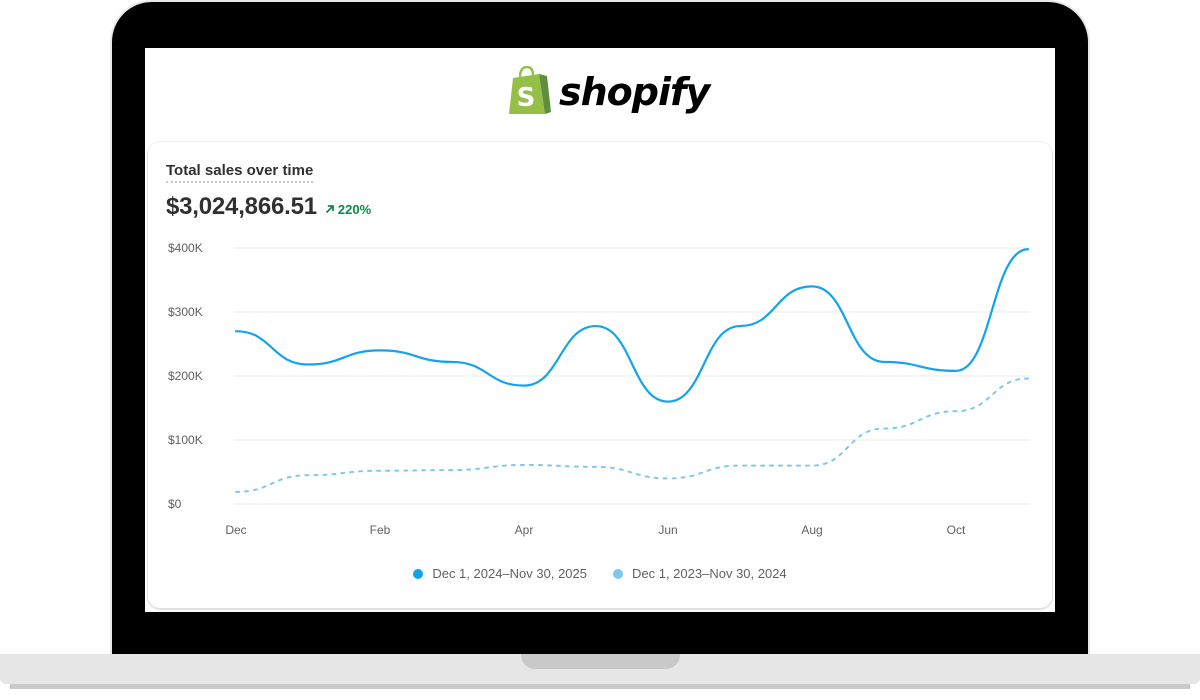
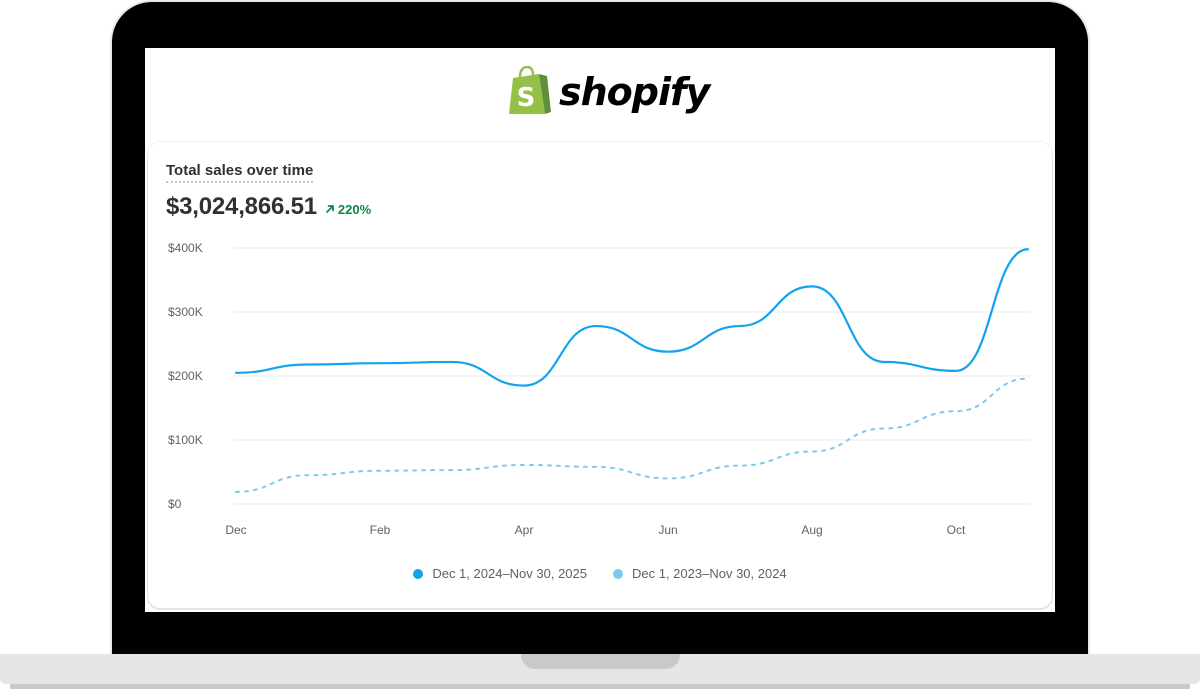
Dec 1, 2024–Nov 30, 2025/Dec: $270K -> $200K
Dec 1, 2024–Nov 30, 2025/Feb: $240K -> $220K
Dec 1, 2024–Nov 30, 2025/Jun: $160K -> $240K
Dec 1, 2023–Nov 30, 2024/Aug: $60K -> $80K
